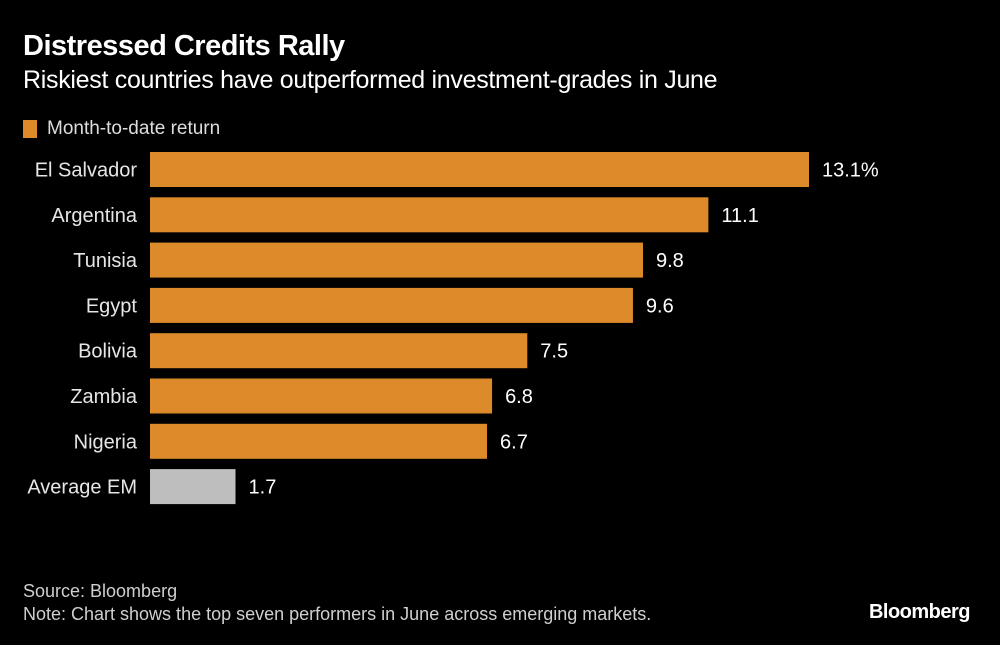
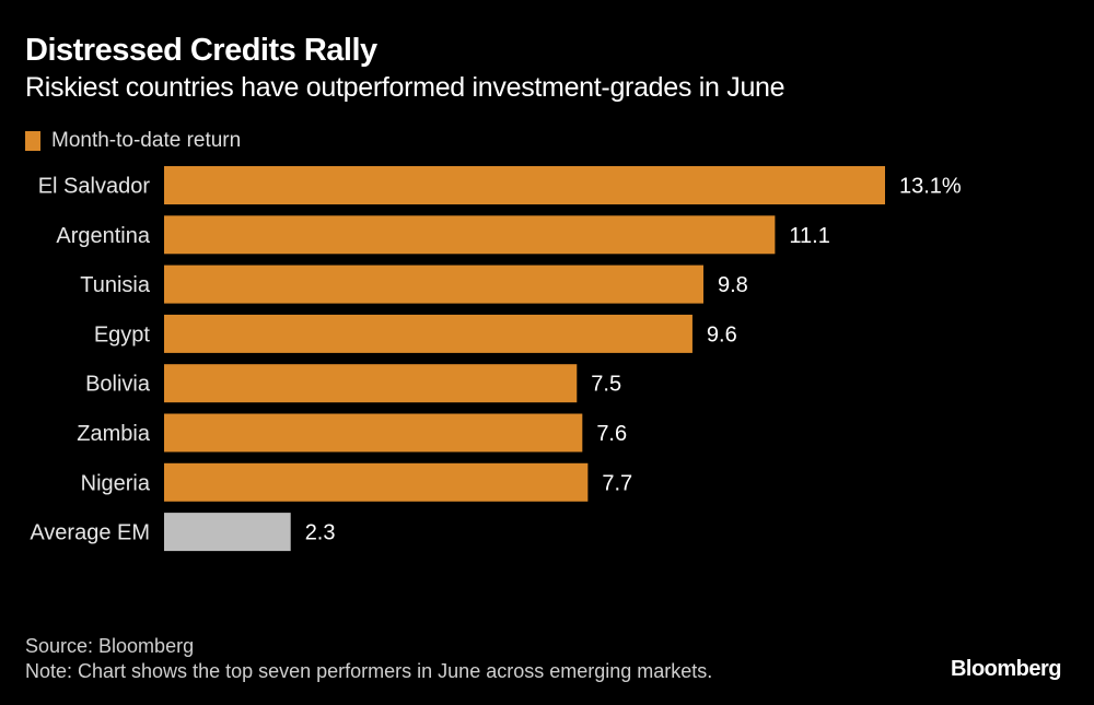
Zambia: 6.8 -> 7.6
Nigeria: 6.7 -> 7.7
Average EM: 1.7 -> 2.3
